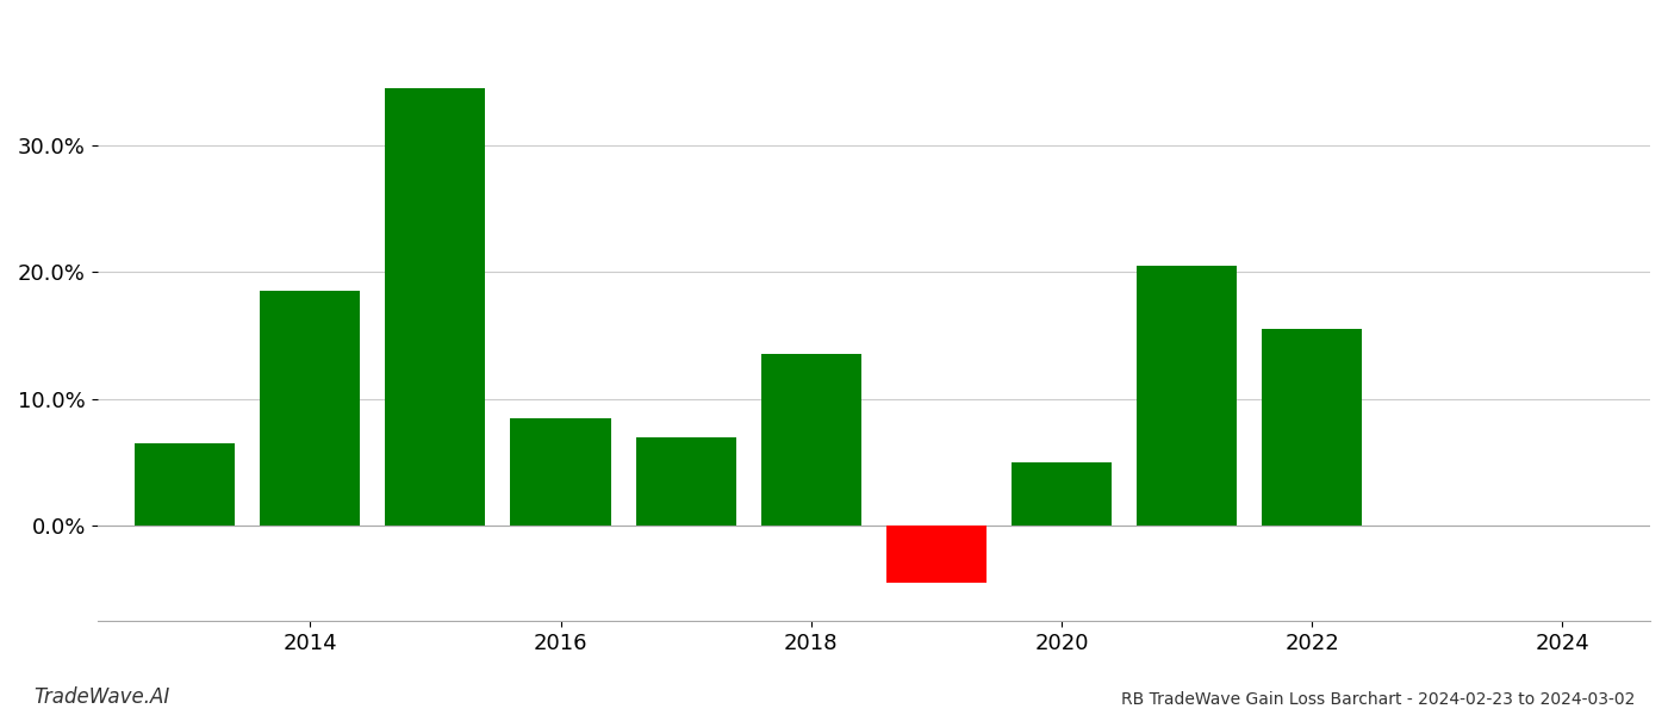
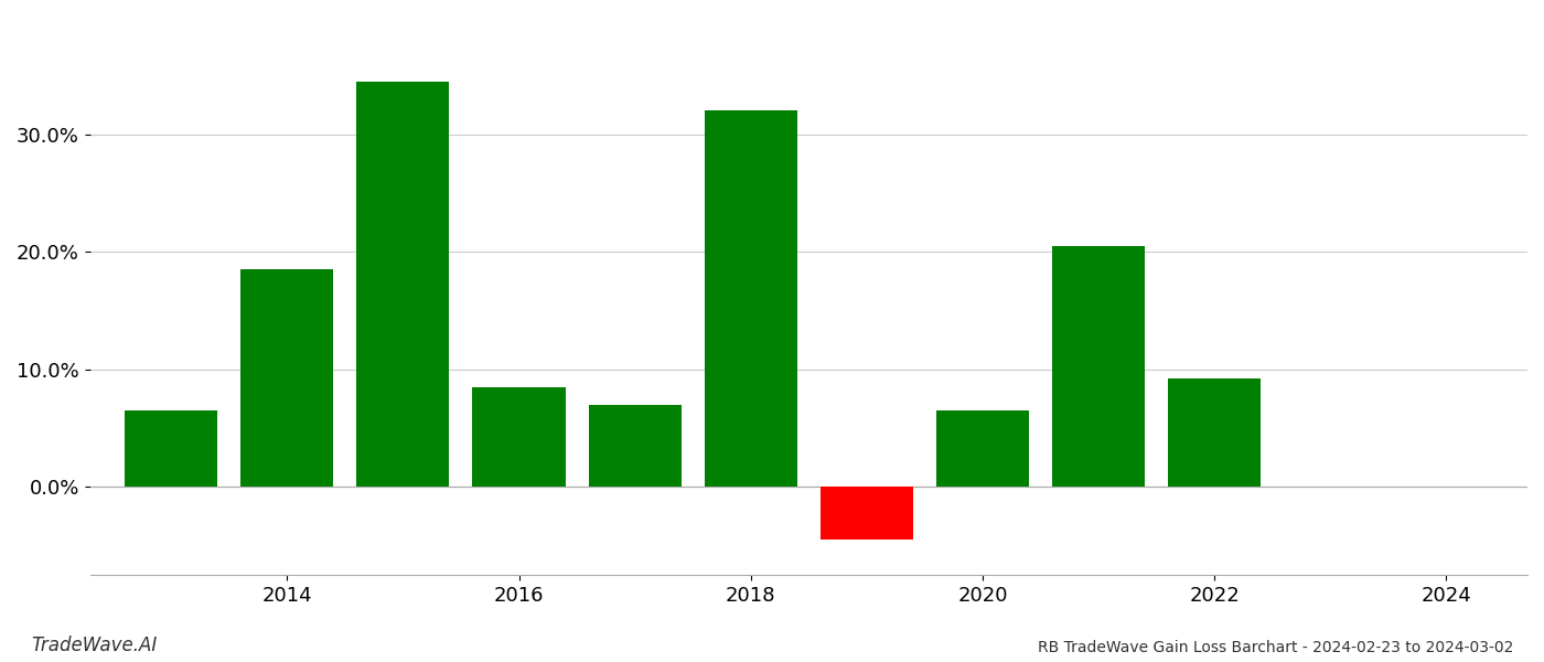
2018: 13.5% -> 32.0%
2020: 5.0% -> 6.5%
2022: 15.5% -> 9.2%
